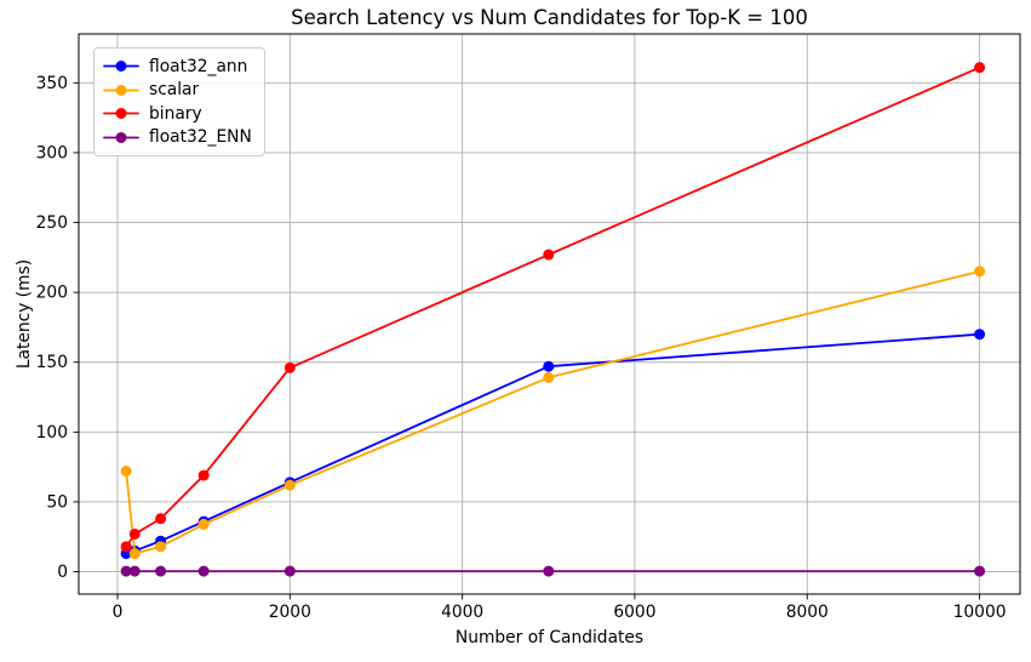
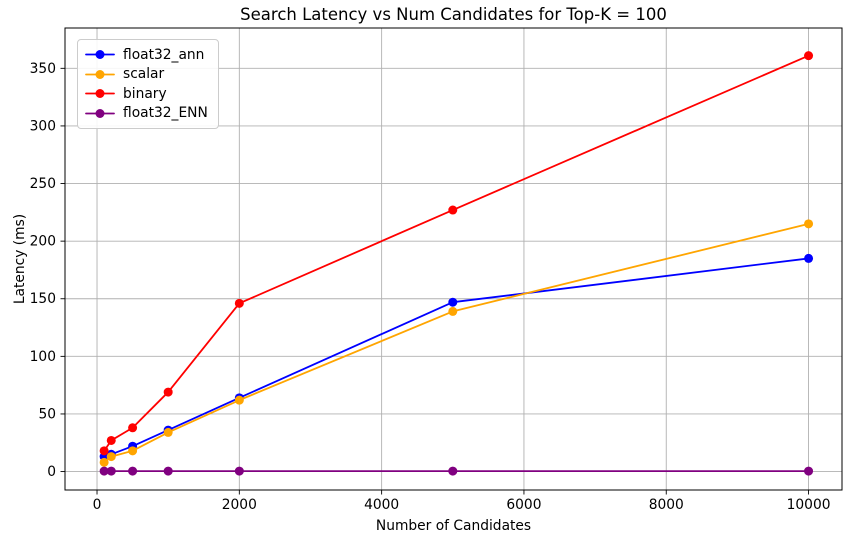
scalar/100: 72 -> 8
float32_ann/10000: 170 -> 185
